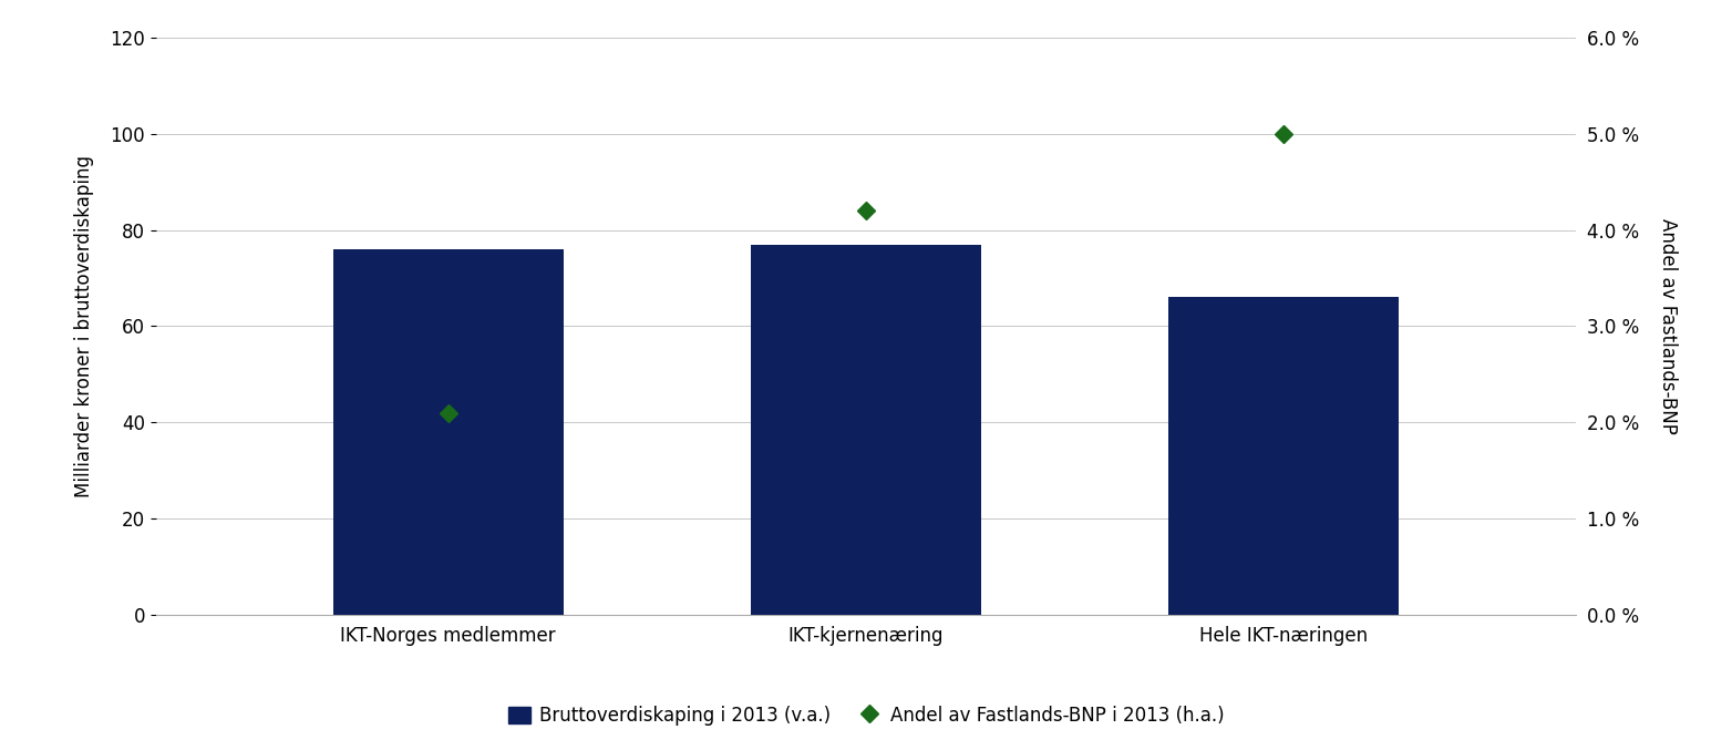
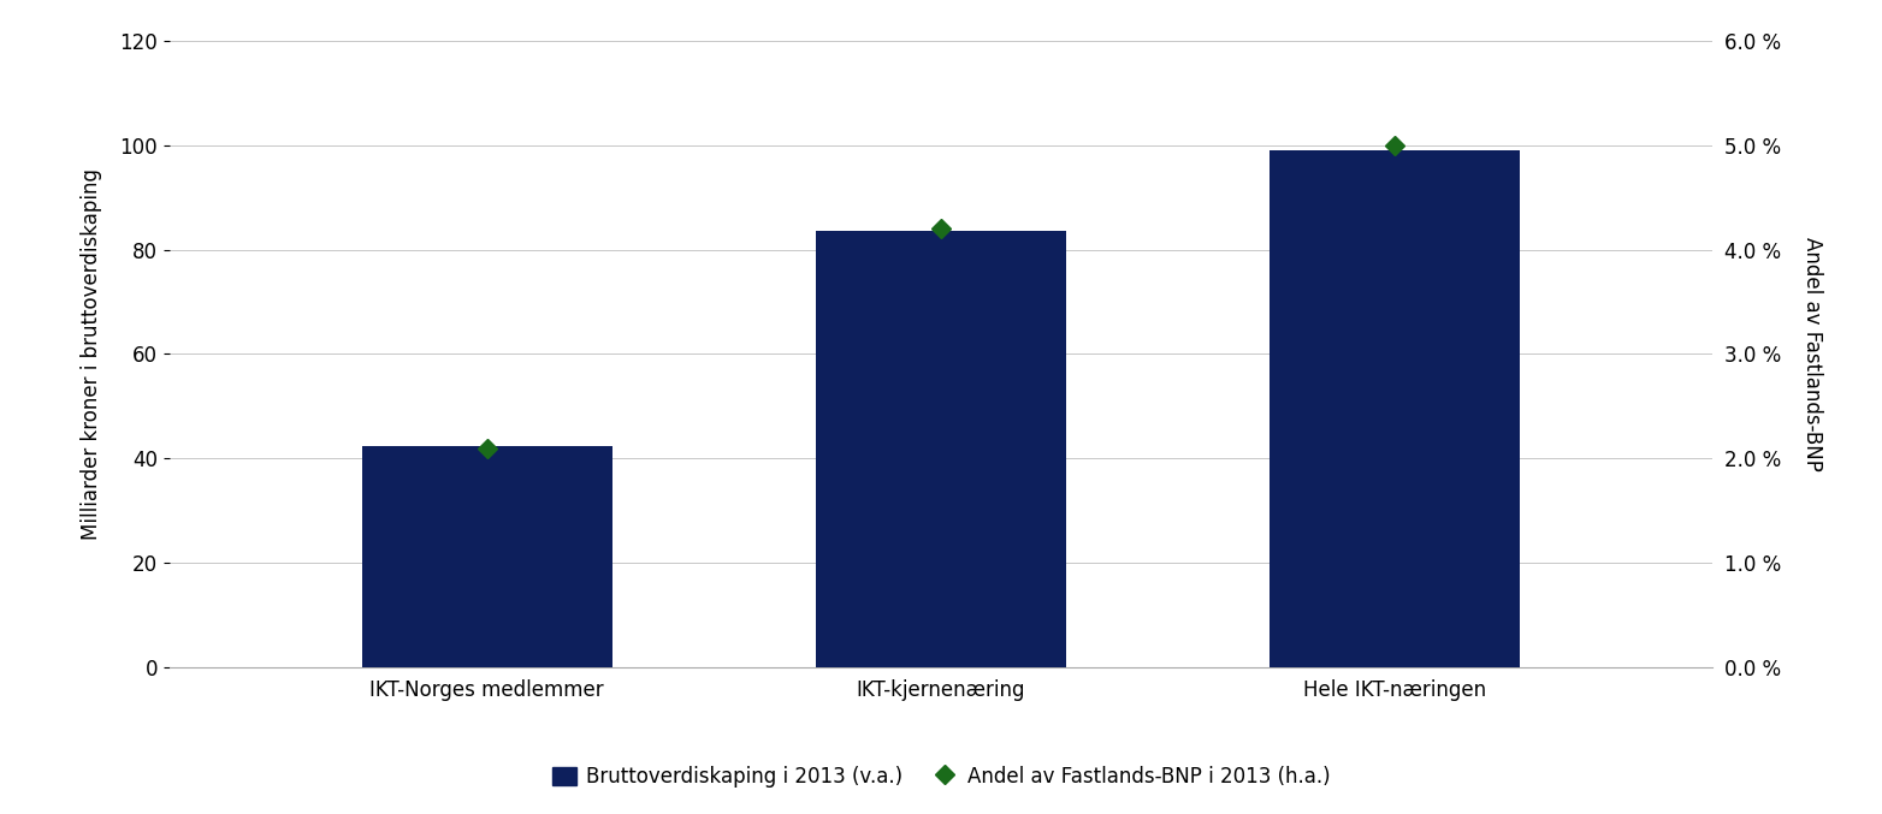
Bruttoverdiskaping i 2013 (v.a.)/IKT-Norges medlemmer: 76.0 -> 42.5
Bruttoverdiskaping i 2013 (v.a.)/IKT-kjernenæring: 77.0 -> 83.5
Bruttoverdiskaping i 2013 (v.a.)/Hele IKT-næringen: 66.0 -> 99.0
